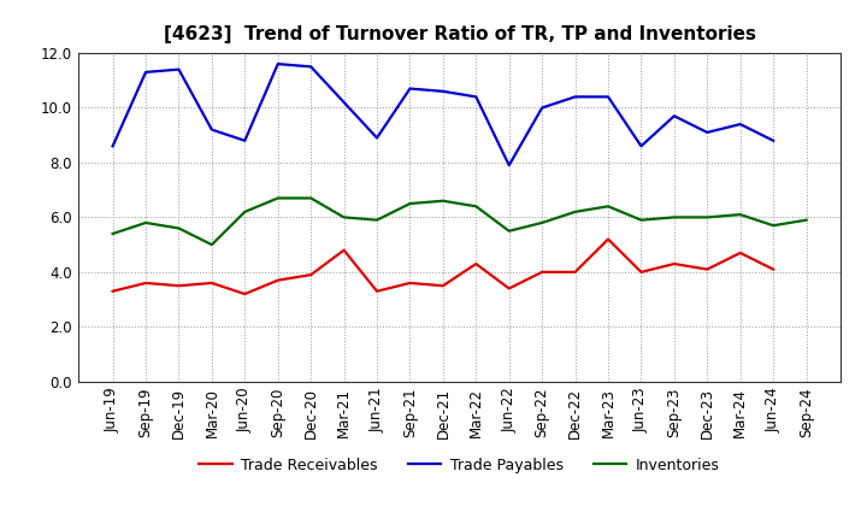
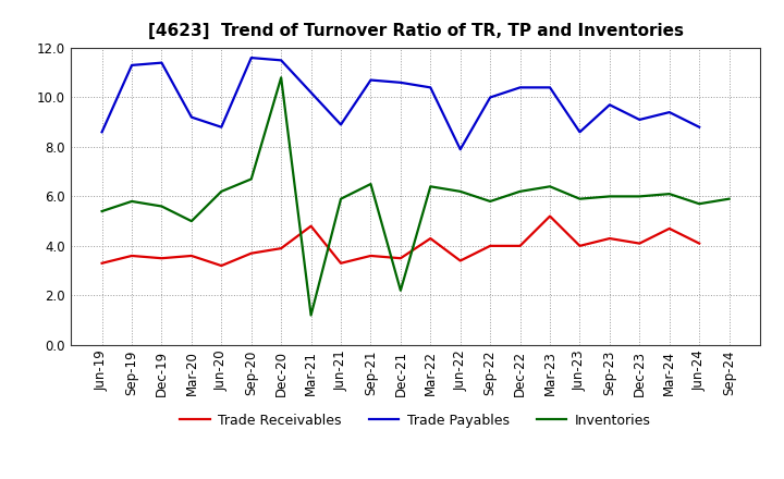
Inventories/Dec-20: 6.7 -> 10.8
Inventories/Mar-21: 6.0 -> 1.2
Inventories/Dec-21: 6.6 -> 2.2
Inventories/Jun-22: 5.5 -> 6.2
